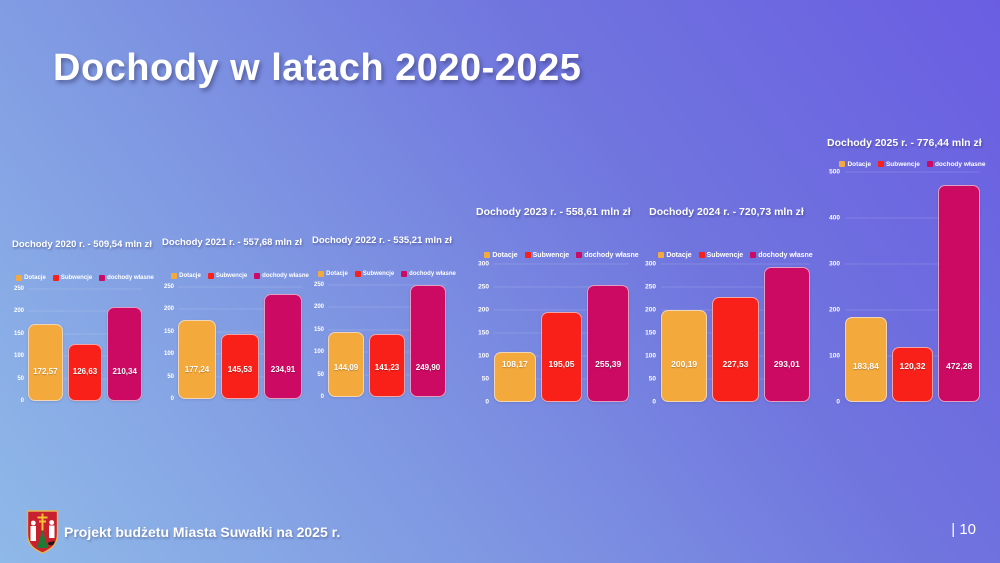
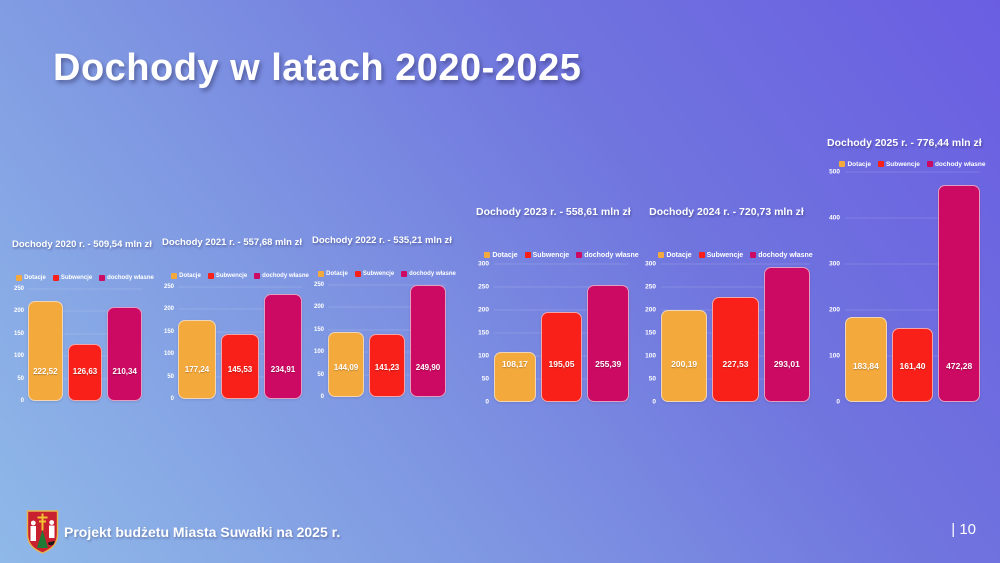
Dochody 2020 r. - 509,54 mln zł/Dotacje: 172,57 -> 222,52
Dochody 2025 r. - 776,44 mln zł/Subwencje: 120,32 -> 161,40
